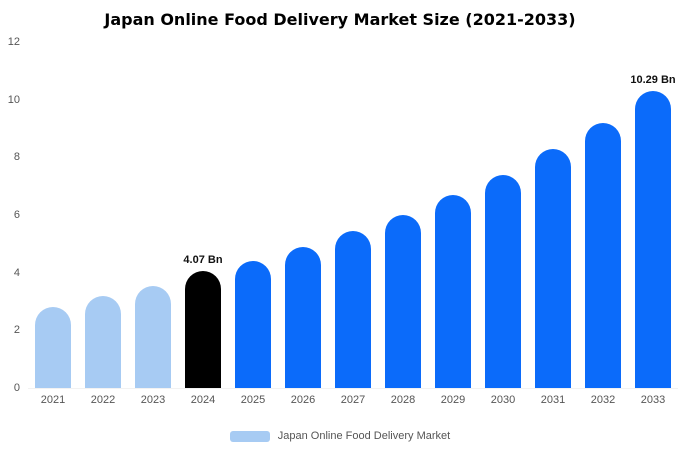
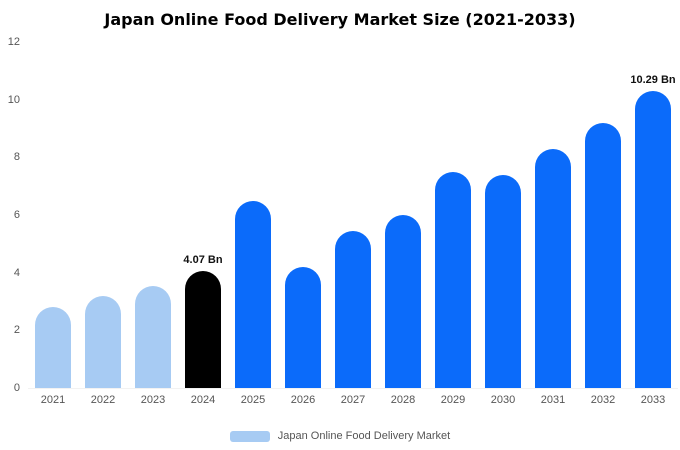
2025: 4.4 -> 6.5
2026: 4.9 -> 4.2
2029: 6.7 -> 7.5
